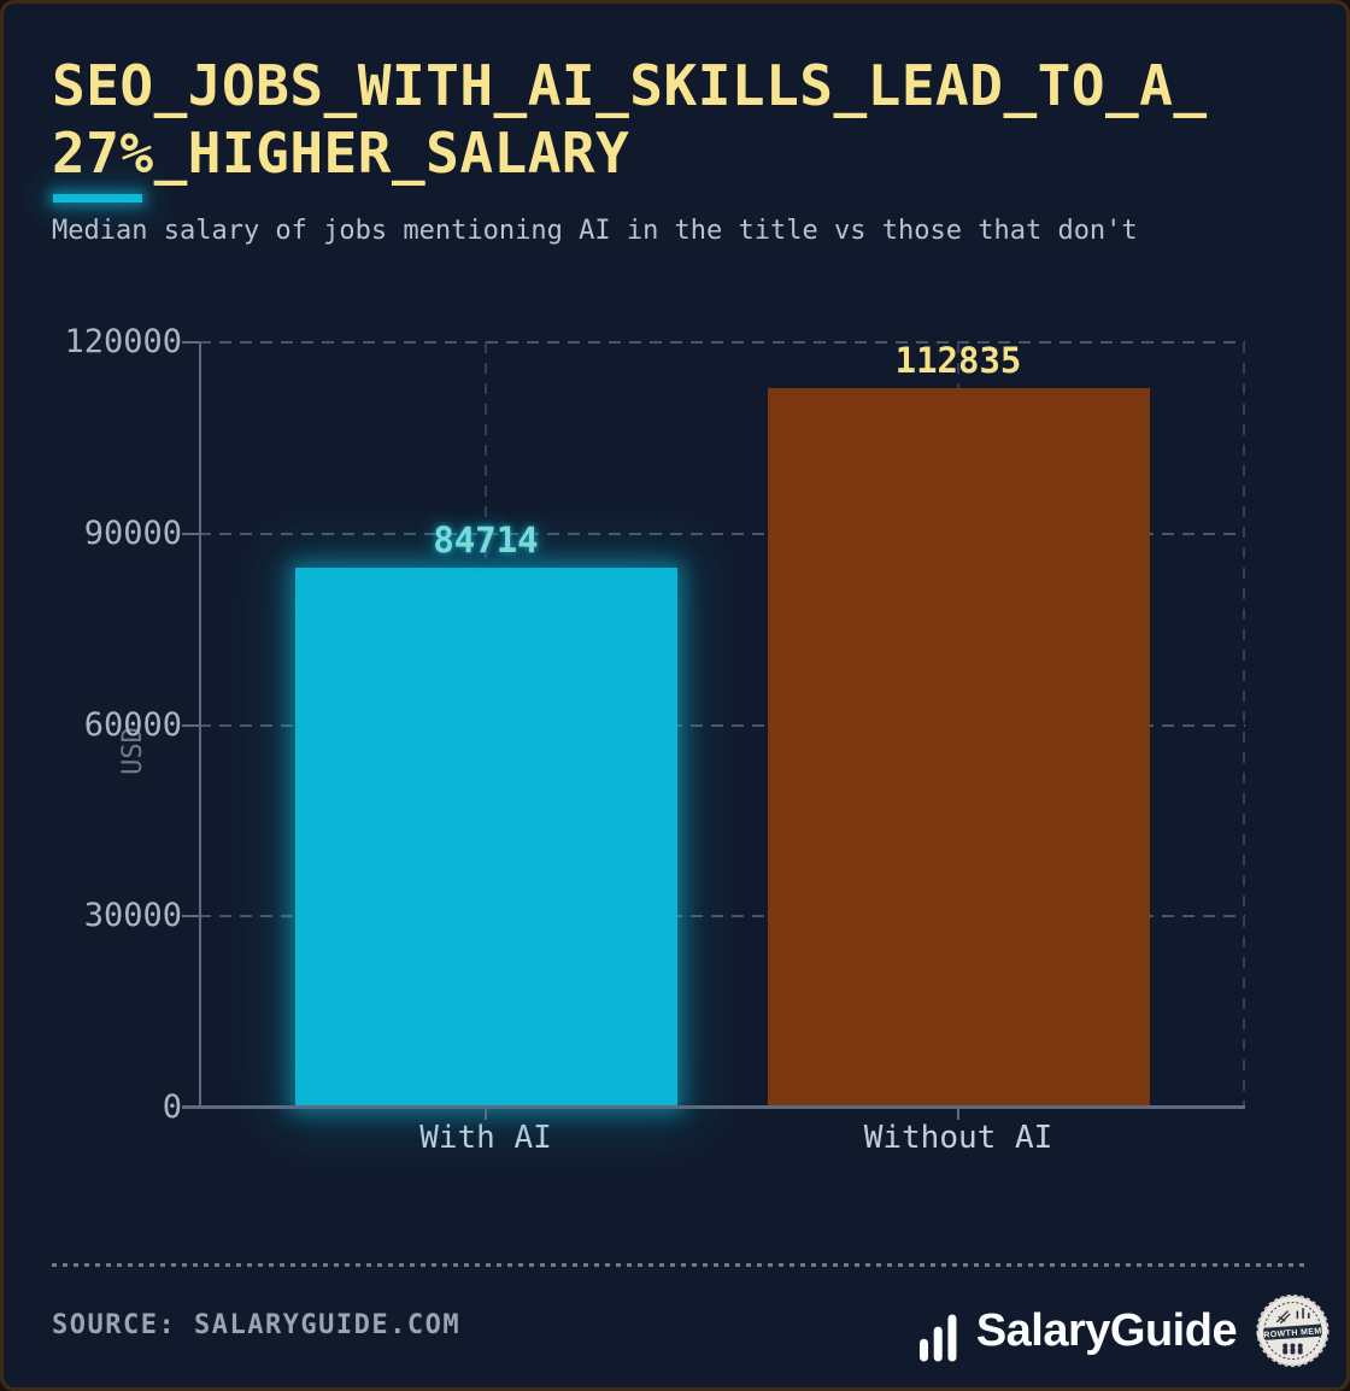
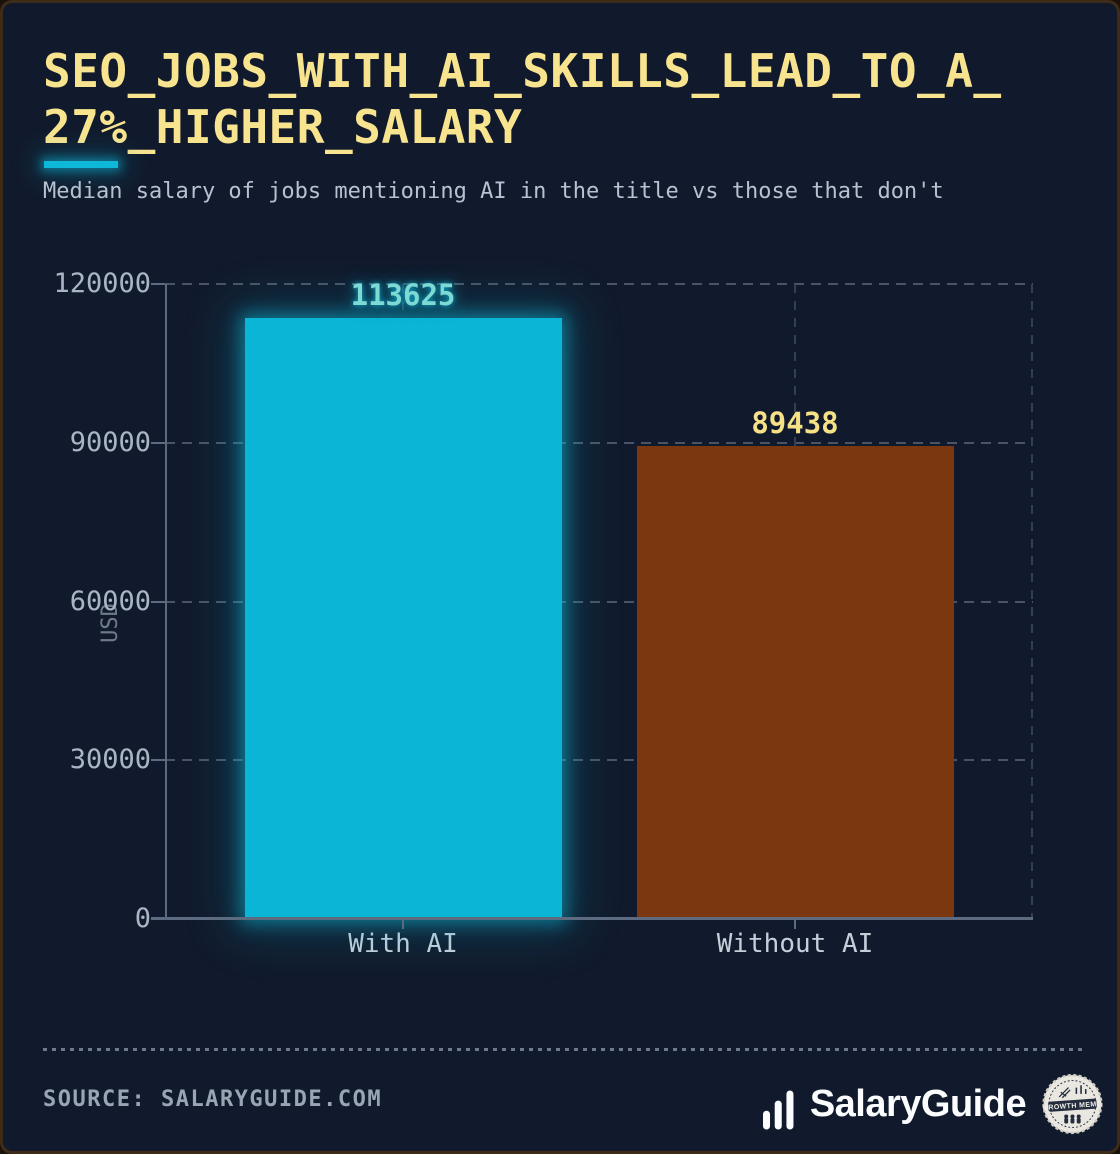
With AI: 84714 -> 113625
Without AI: 112835 -> 89438
